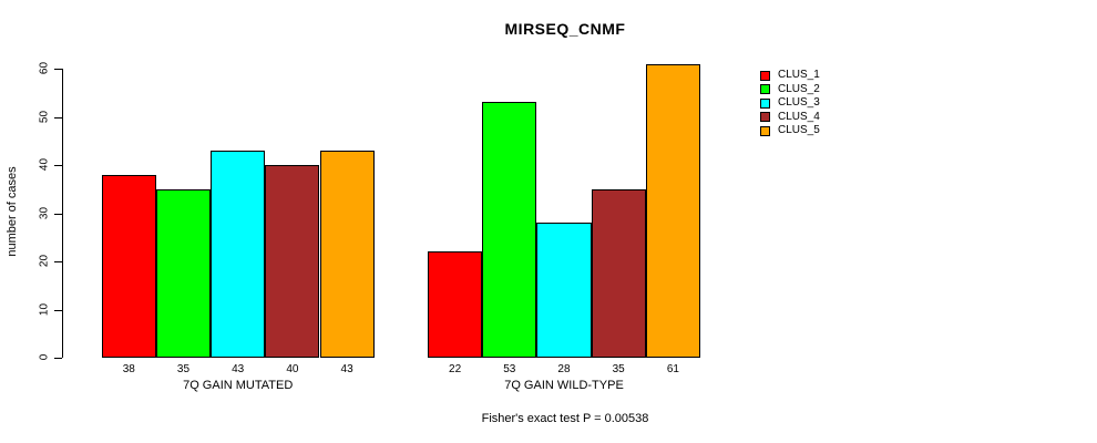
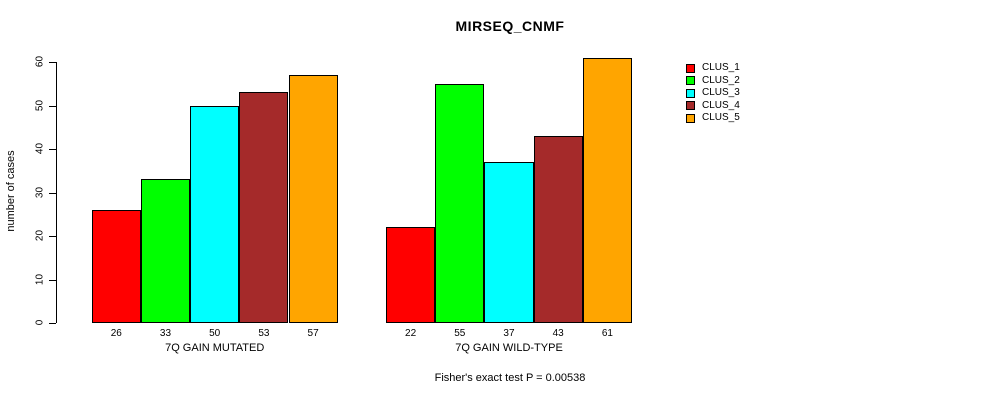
CLUS_1/7Q GAIN MUTATED: 38 -> 26
CLUS_2/7Q GAIN MUTATED: 35 -> 33
CLUS_3/7Q GAIN MUTATED: 43 -> 50
CLUS_4/7Q GAIN MUTATED: 40 -> 53
CLUS_5/7Q GAIN MUTATED: 43 -> 57
CLUS_2/7Q GAIN WILD-TYPE: 53 -> 55
CLUS_3/7Q GAIN WILD-TYPE: 28 -> 37
CLUS_4/7Q GAIN WILD-TYPE: 35 -> 43
